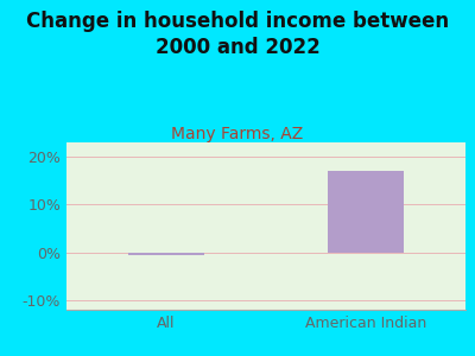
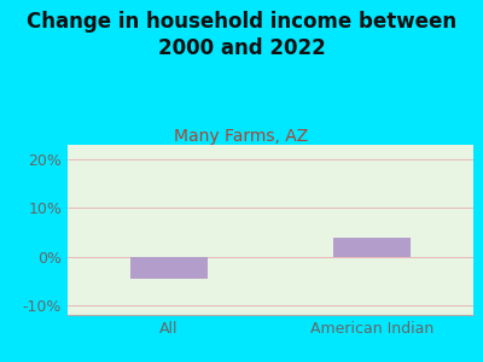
All: -0.5% -> -4.5%
American Indian: 17.0% -> 4.0%
